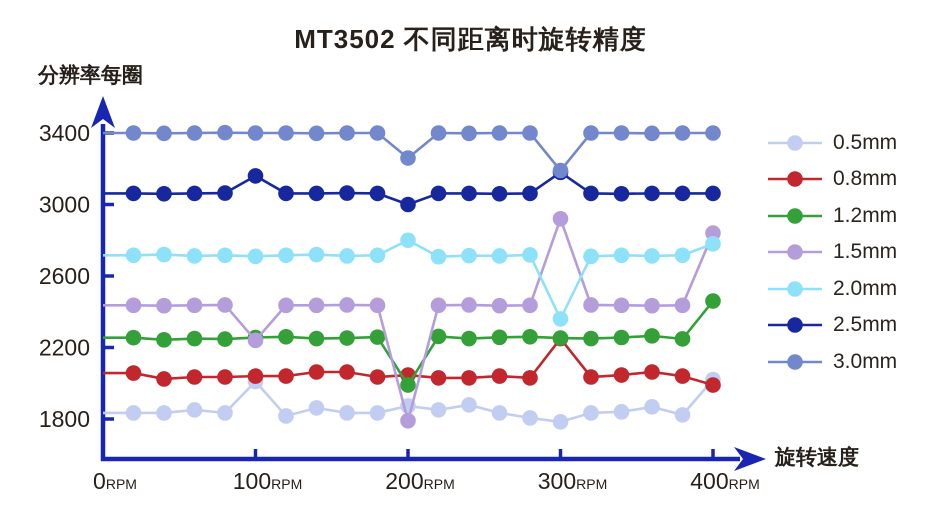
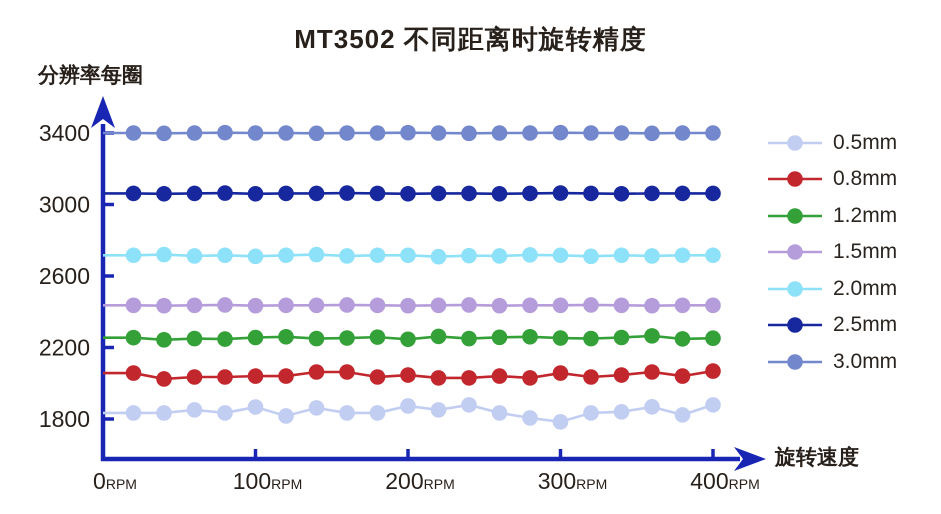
0.5mm/100: 2010 -> 1870
1.5mm/100: 2240 -> 2430
2.5mm/100: 3160 -> 3060
1.2mm/200: 1990 -> 2250
1.5mm/200: 1790 -> 2430
2.0mm/200: 2800 -> 2720
2.5mm/200: 3000 -> 3060
3.0mm/200: 3260 -> 3400
0.8mm/300: 2250 -> 2060
1.5mm/300: 2920 -> 2440
2.0mm/300: 2360 -> 2720
2.5mm/300: 3180 -> 3060
3.0mm/300: 3190 -> 3400
0.5mm/400: 2020 -> 1880
0.8mm/400: 1990 -> 2070
1.2mm/400: 2460 -> 2250
1.5mm/400: 2840 -> 2440
2.0mm/400: 2780 -> 2720
